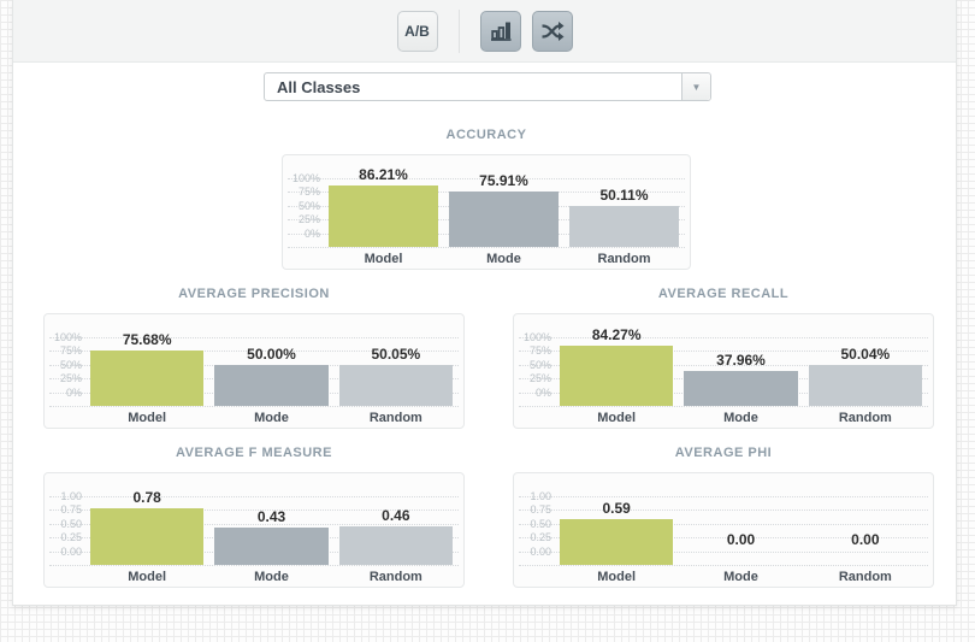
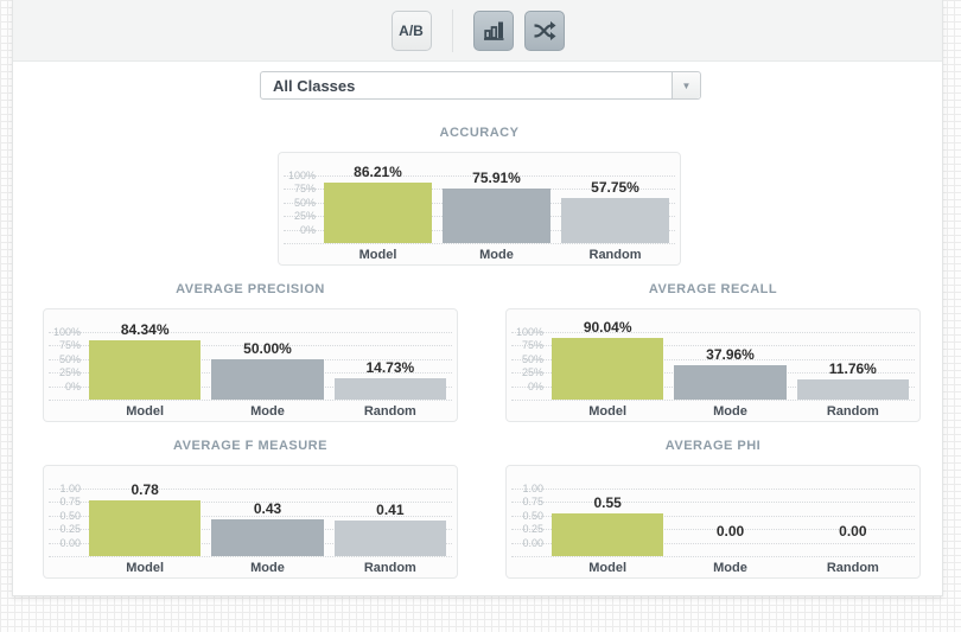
ACCURACY/Random: 50.11% -> 57.75%
AVERAGE PRECISION/Model: 75.68% -> 84.34%
AVERAGE PRECISION/Random: 50.05% -> 14.73%
AVERAGE RECALL/Model: 84.27% -> 90.04%
AVERAGE RECALL/Random: 50.04% -> 11.76%
AVERAGE F MEASURE/Random: 0.46 -> 0.41
AVERAGE PHI/Model: 0.59 -> 0.55
